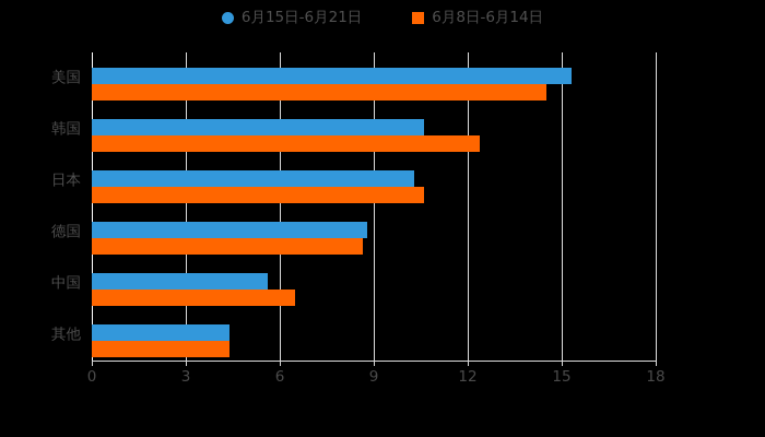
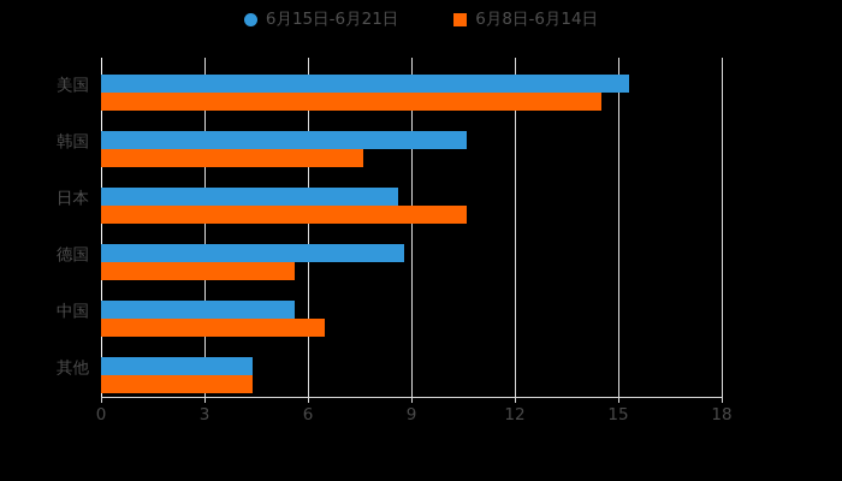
6月8日-6月14日/韩国: 12.4 -> 7.6
6月15日-6月21日/日本: 10.3 -> 8.6
6月8日-6月14日/德国: 8.7 -> 5.6
